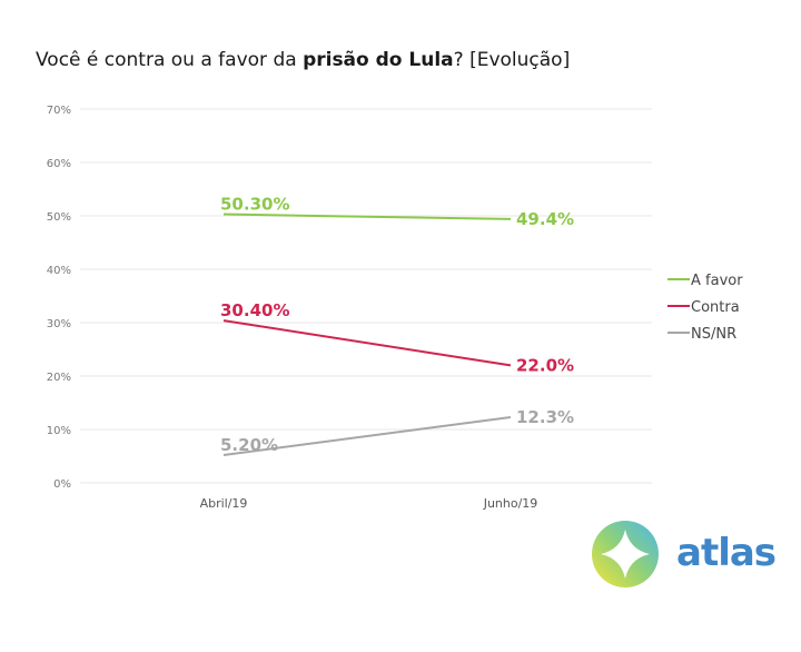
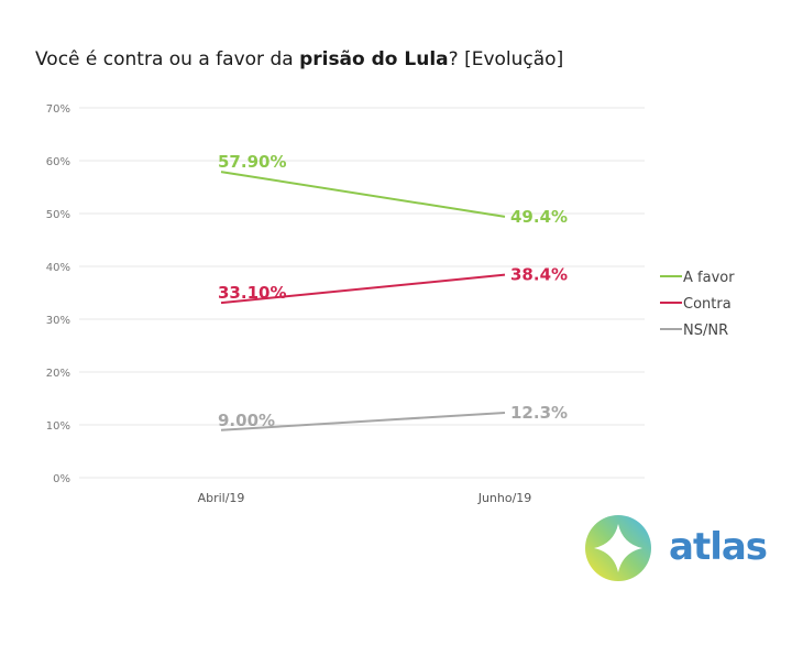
A favor/Abril/19: 50.30% -> 57.90%
Contra/Abril/19: 30.40% -> 33.10%
NS/NR/Abril/19: 5.20% -> 9.00%
Contra/Junho/19: 22.0% -> 38.4%
